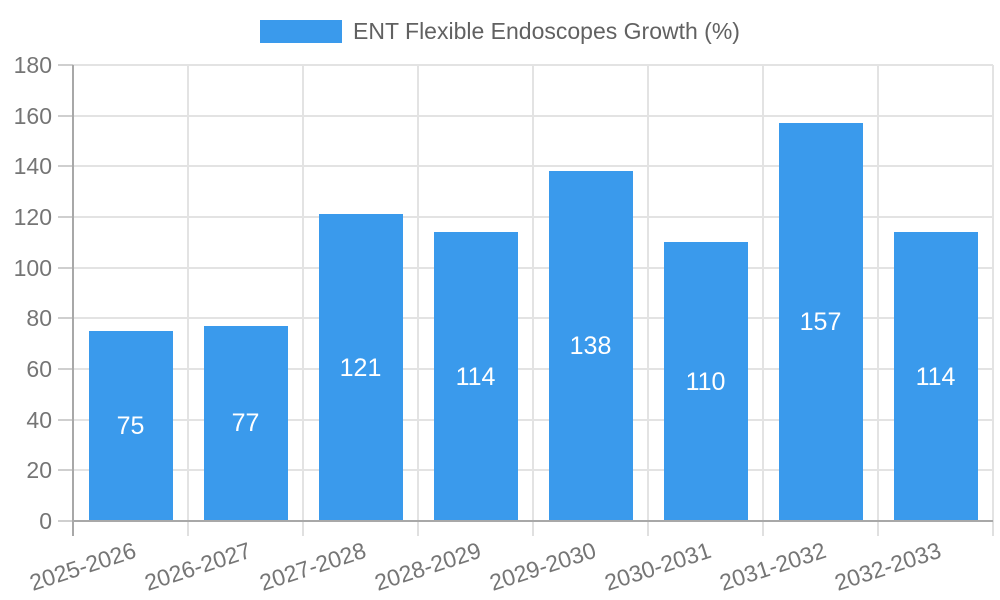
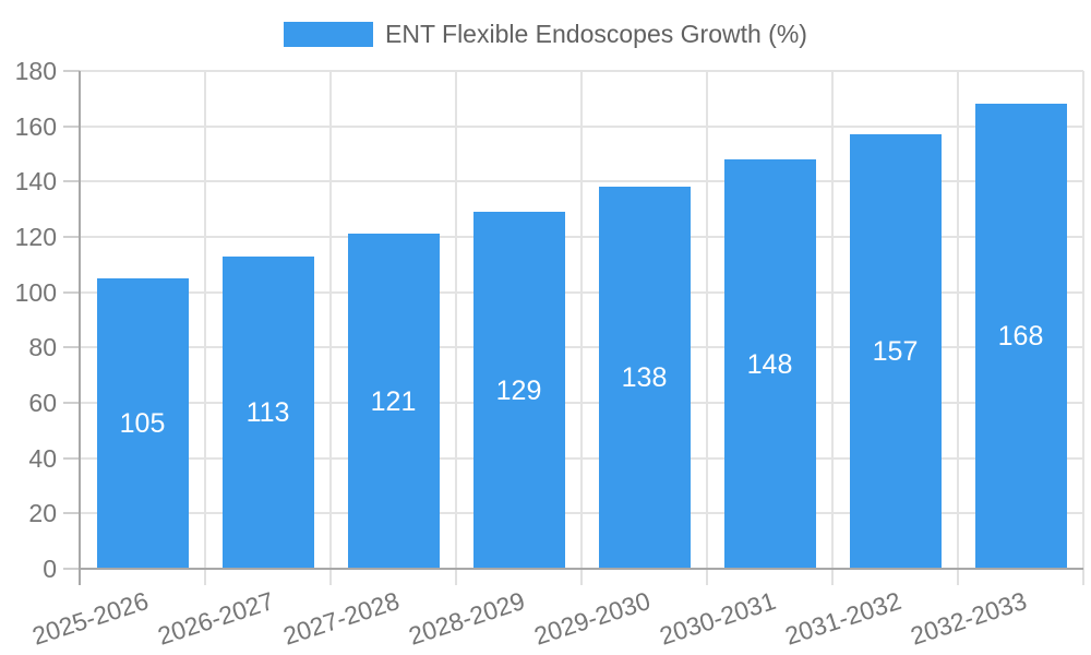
2025-2026: 75 -> 105
2026-2027: 77 -> 113
2028-2029: 114 -> 129
2030-2031: 110 -> 148
2032-2033: 114 -> 168
